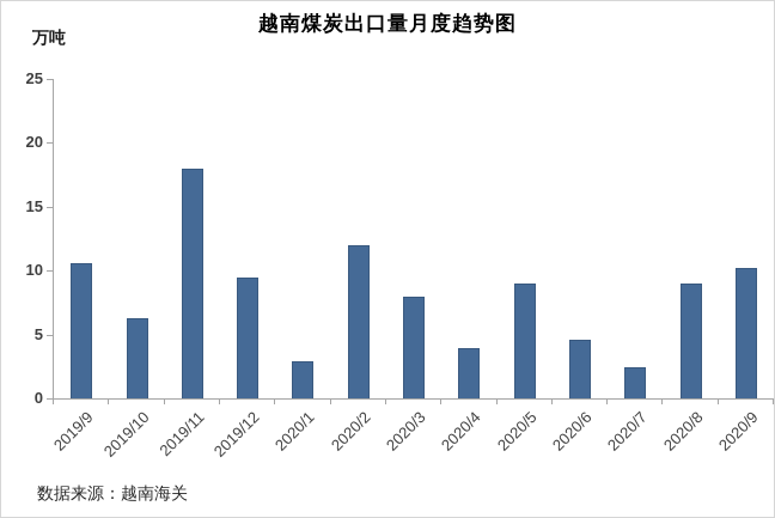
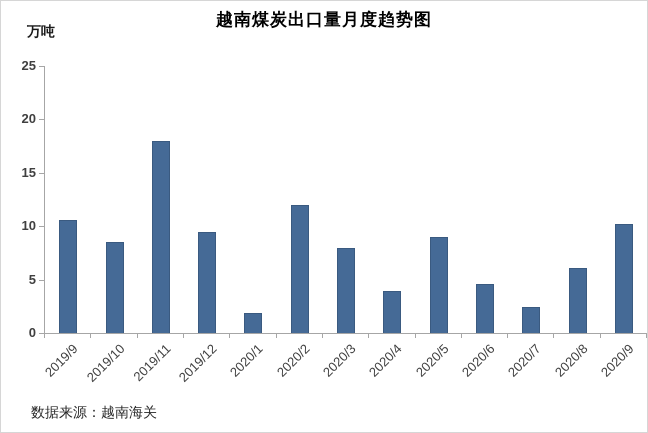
2019/10: 6.3 -> 8.5
2020/1: 2.9 -> 1.9
2020/8: 9.0 -> 6.1
